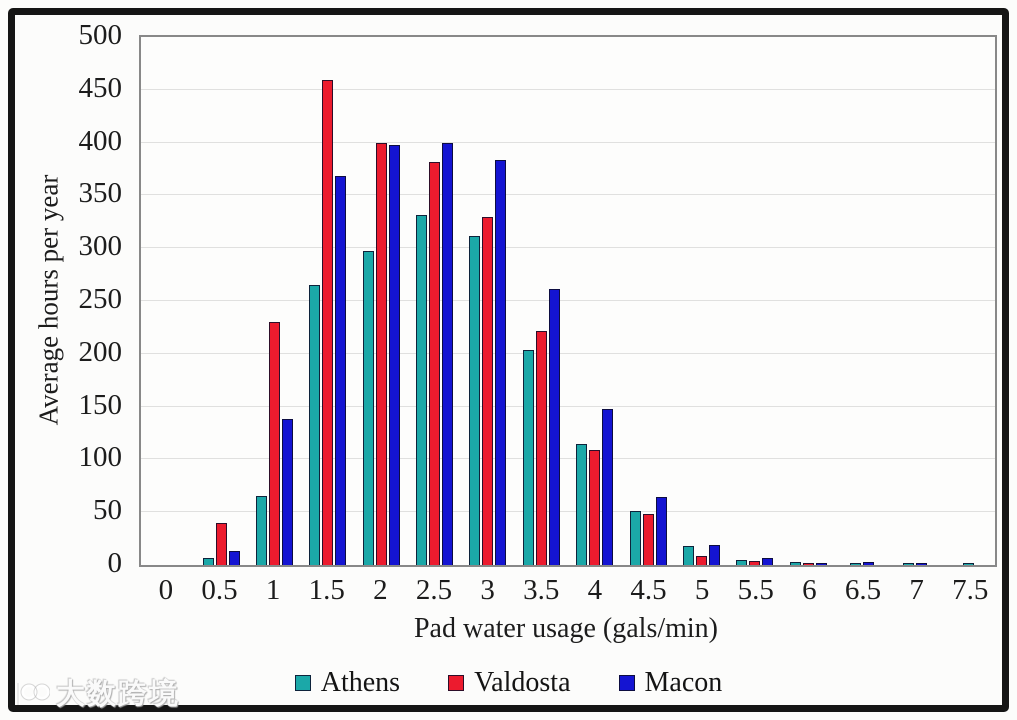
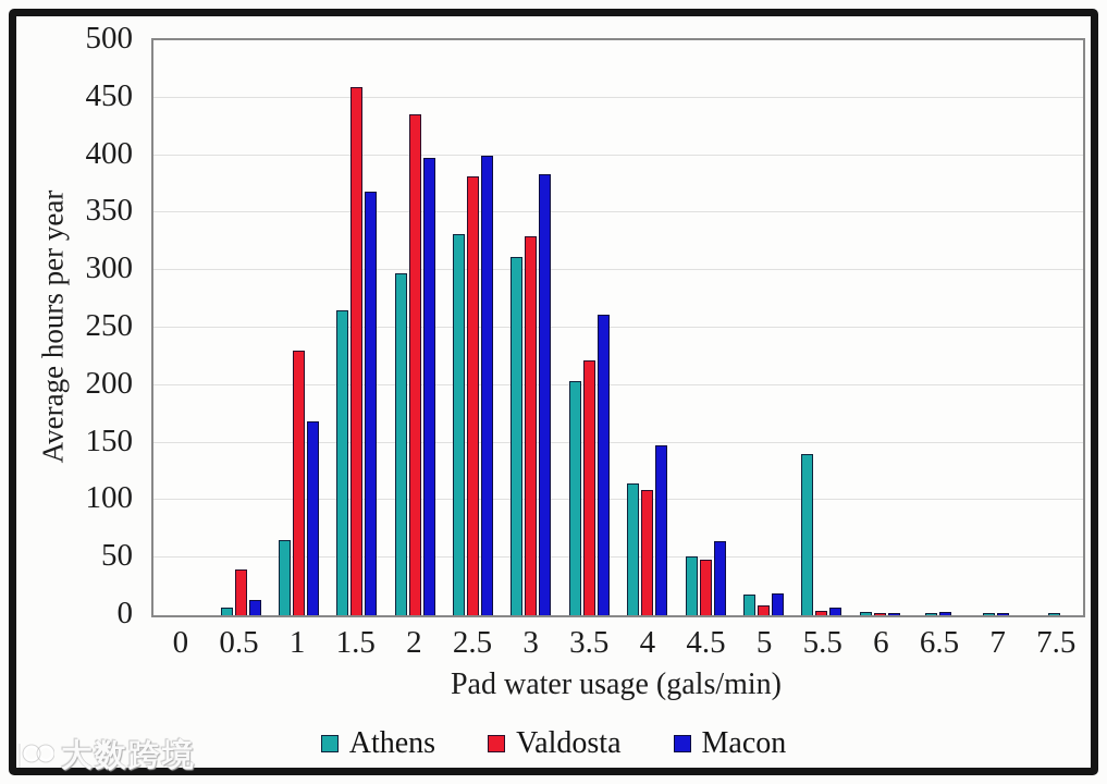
Macon/1: 138 -> 169
Valdosta/2: 400 -> 436
Athens/5.5: 5 -> 140
